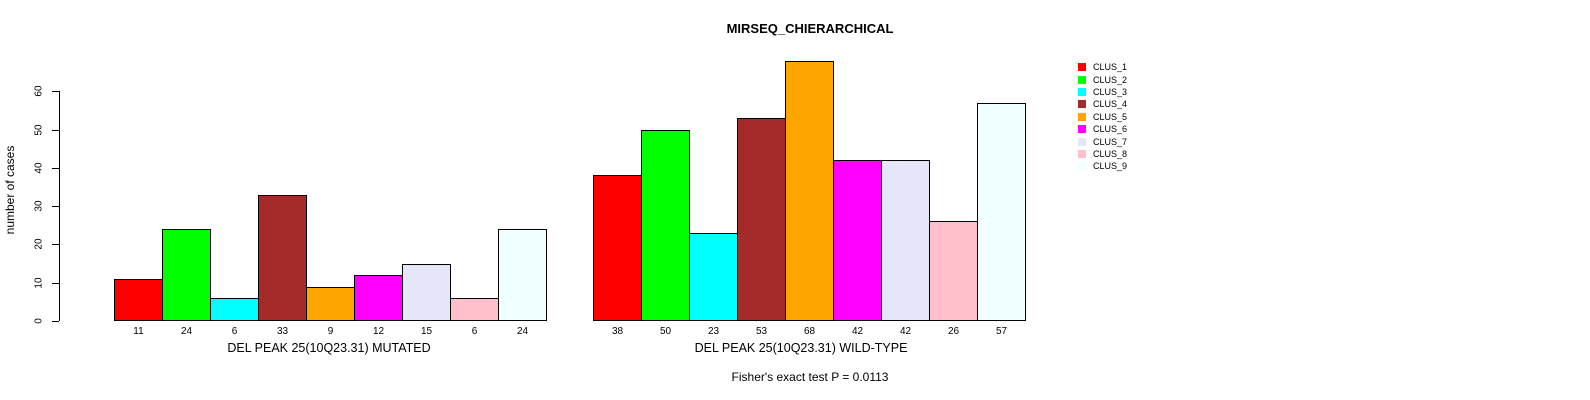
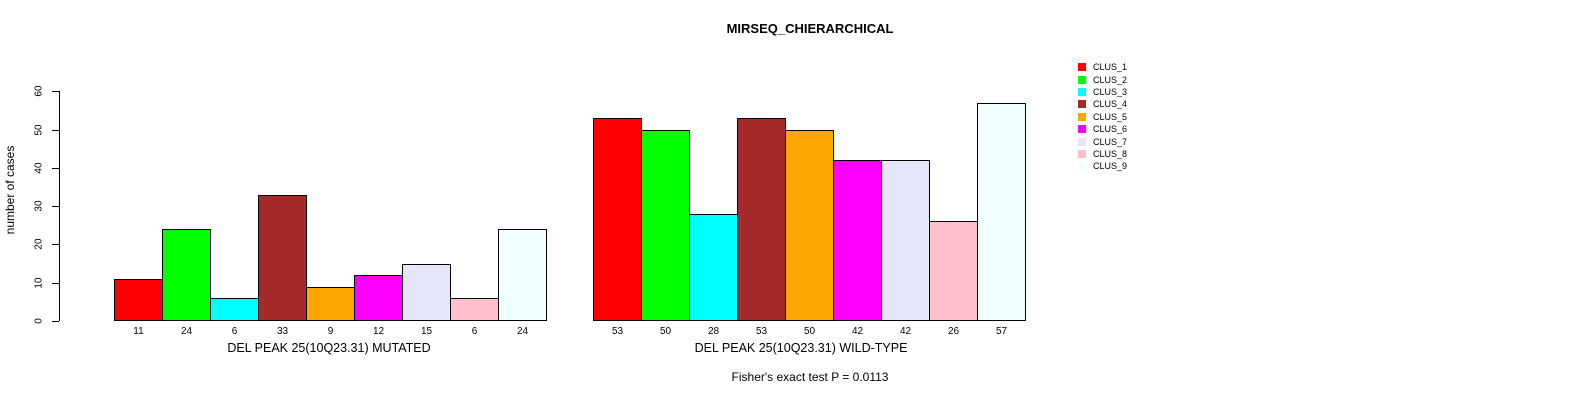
CLUS_1/DEL PEAK 25(10Q23.31) WILD-TYPE: 38 -> 53
CLUS_3/DEL PEAK 25(10Q23.31) WILD-TYPE: 23 -> 28
CLUS_5/DEL PEAK 25(10Q23.31) WILD-TYPE: 68 -> 50
